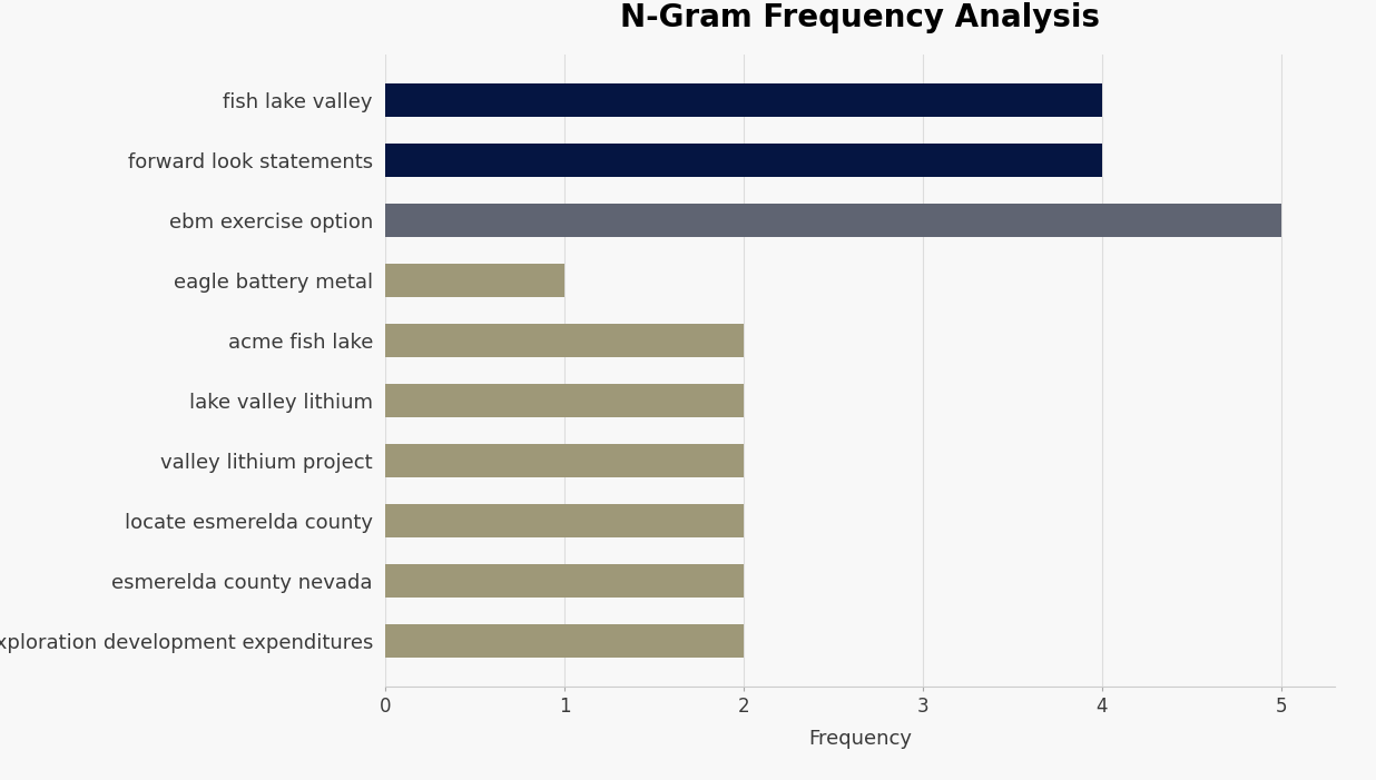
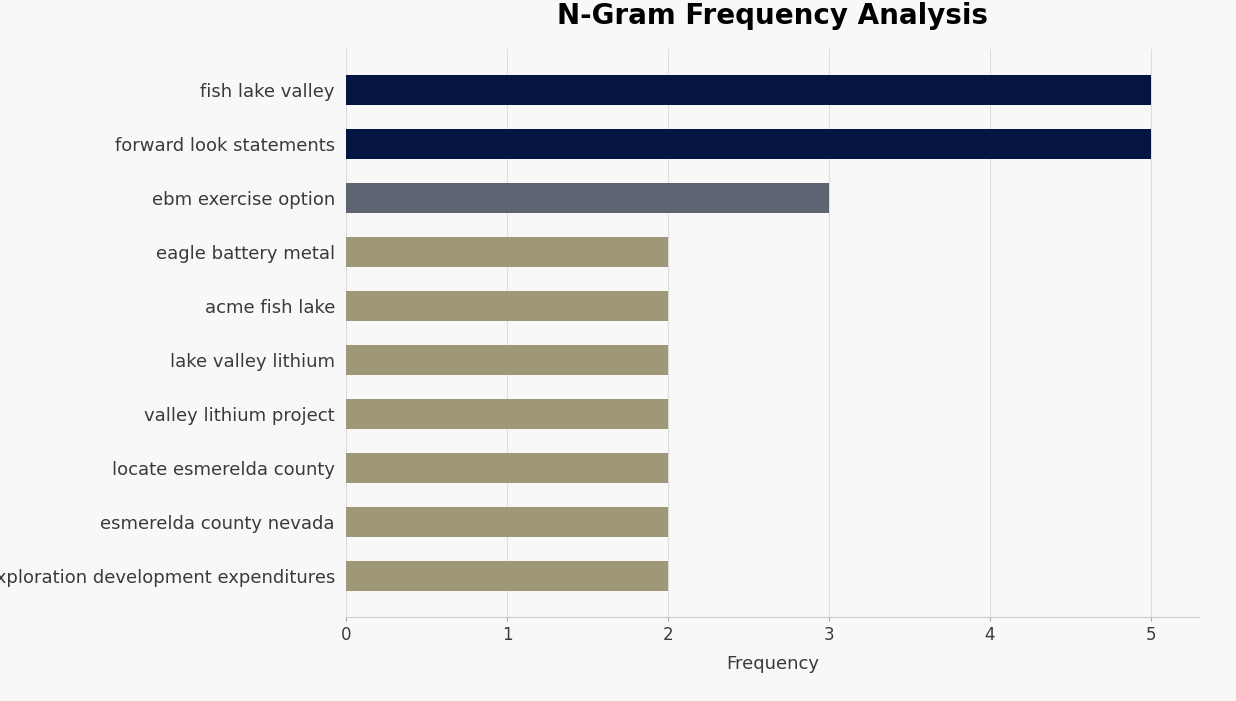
fish lake valley: 4 -> 5
forward look statements: 4 -> 5
ebm exercise option: 5 -> 3
eagle battery metal: 1 -> 2
